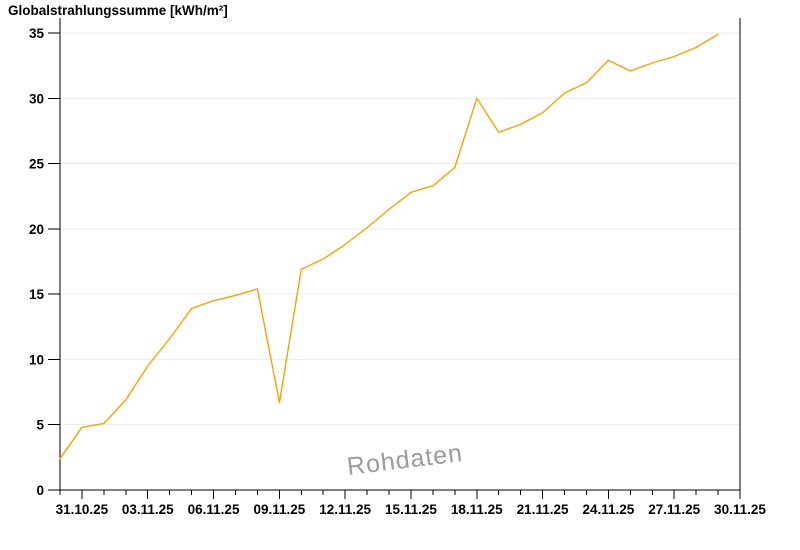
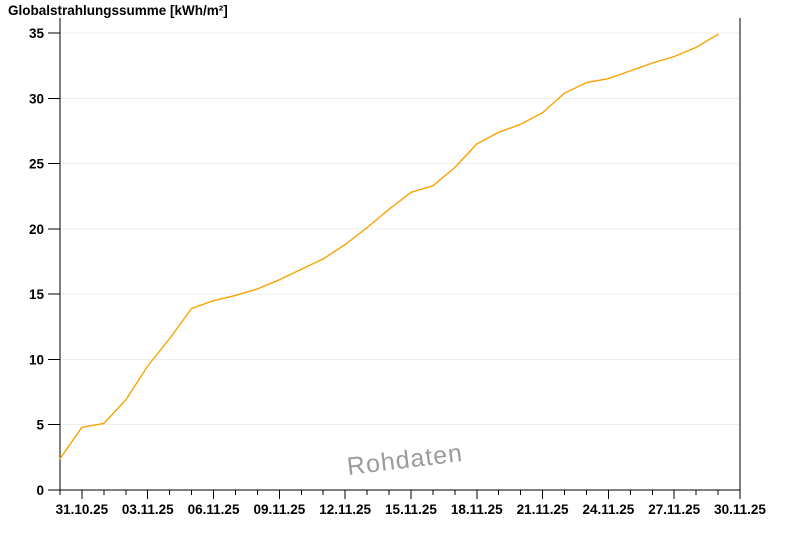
09.11.25: 6.7 -> 16.1
18.11.25: 30.0 -> 26.5
24.11.25: 32.9 -> 31.5
